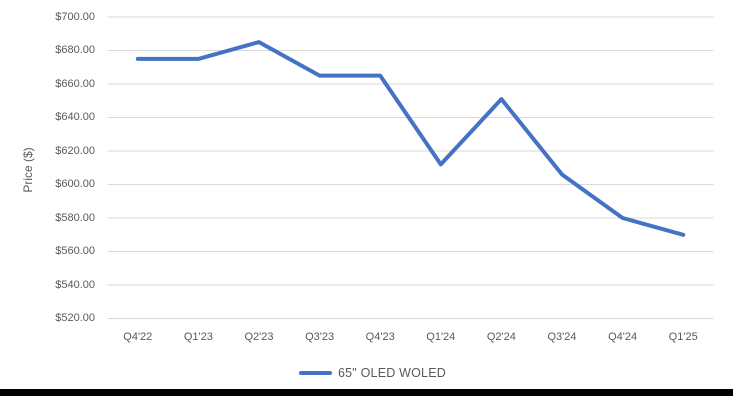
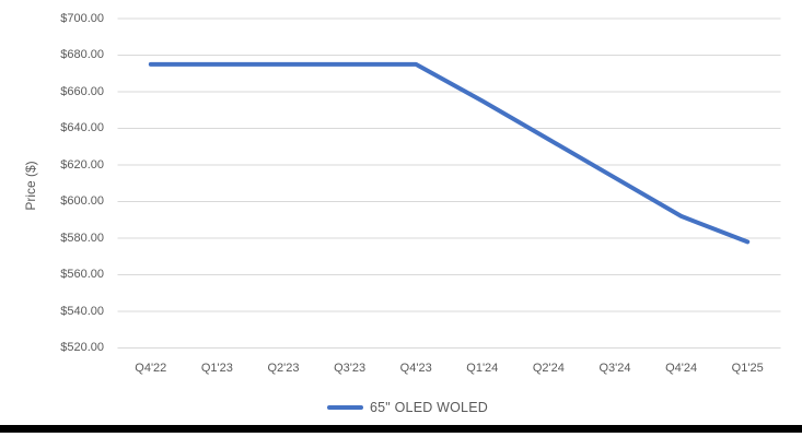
Q2'23: $685 -> $675
Q3'23: $665 -> $675
Q4'23: $665 -> $675
Q1'24: $612 -> $655
Q2'24: $651 -> $634
Q3'24: $606 -> $613
Q4'24: $580 -> $592
Q1'25: $570 -> $578
